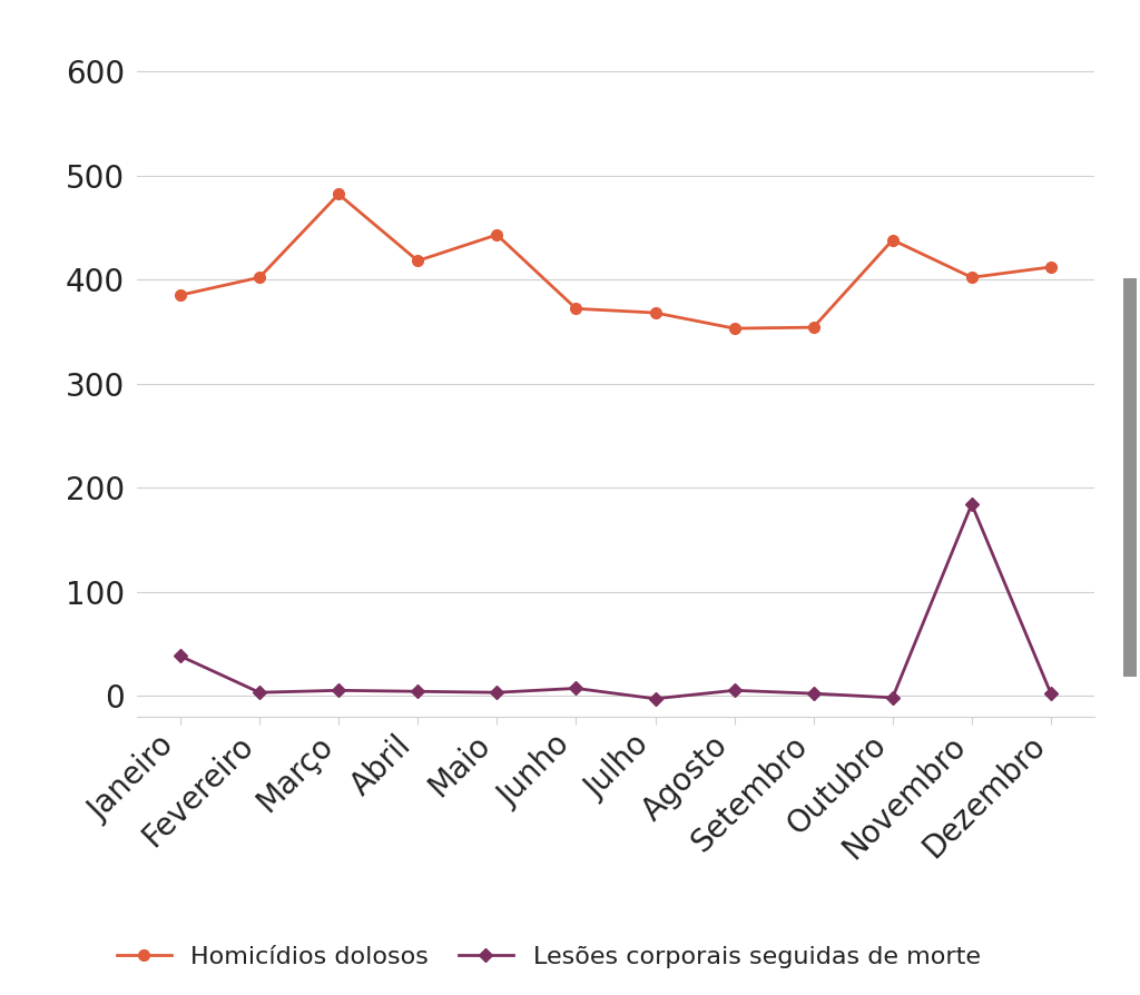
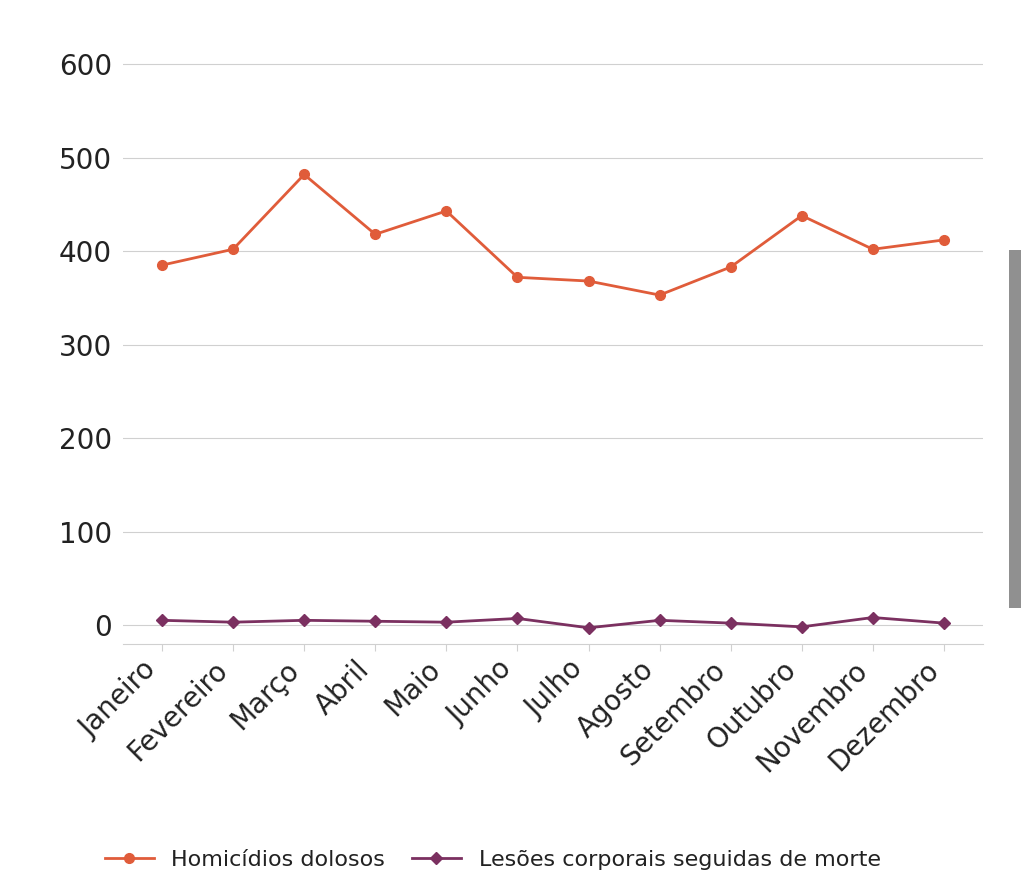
Lesões corporais seguidas de morte/Janeiro: 38 -> 5
Homicídios dolosos/Setembro: 354 -> 383
Lesões corporais seguidas de morte/Novembro: 184 -> 8
